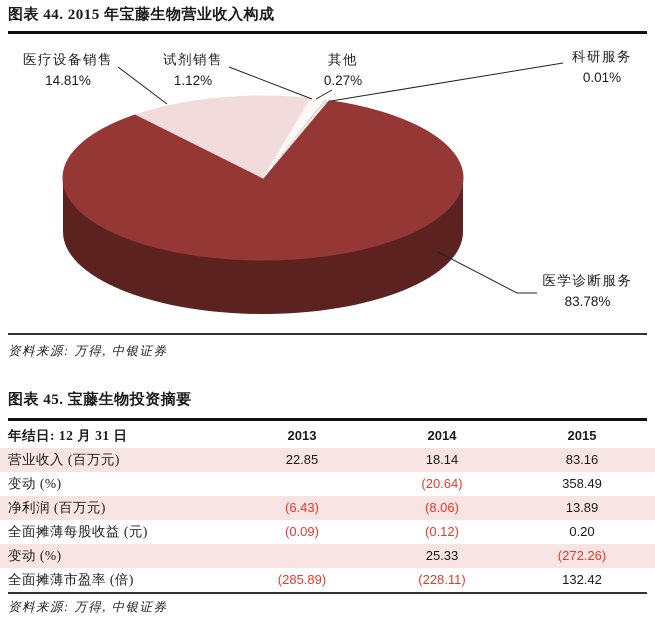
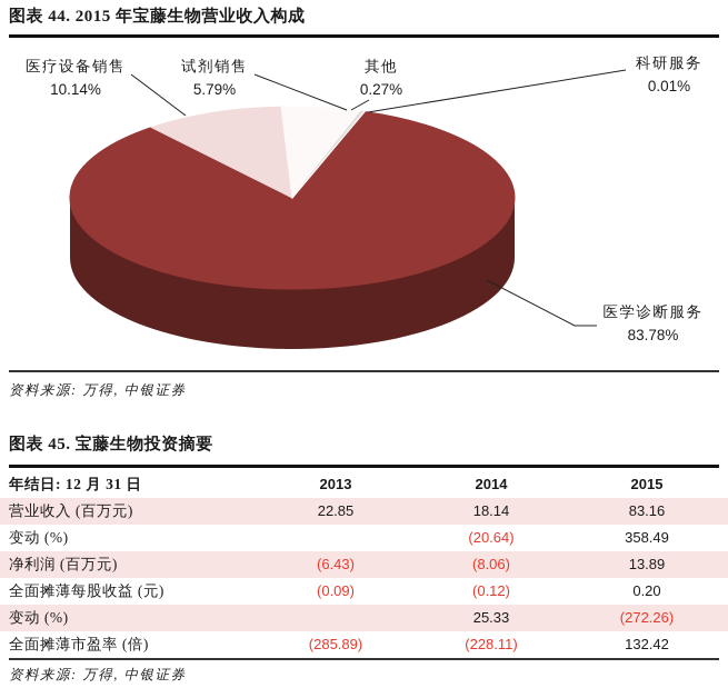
图表 44. 2015 年宝藤生物营业收入构成/医疗设备销售: 14.81% -> 10.14%
图表 44. 2015 年宝藤生物营业收入构成/试剂销售: 1.12% -> 5.79%
